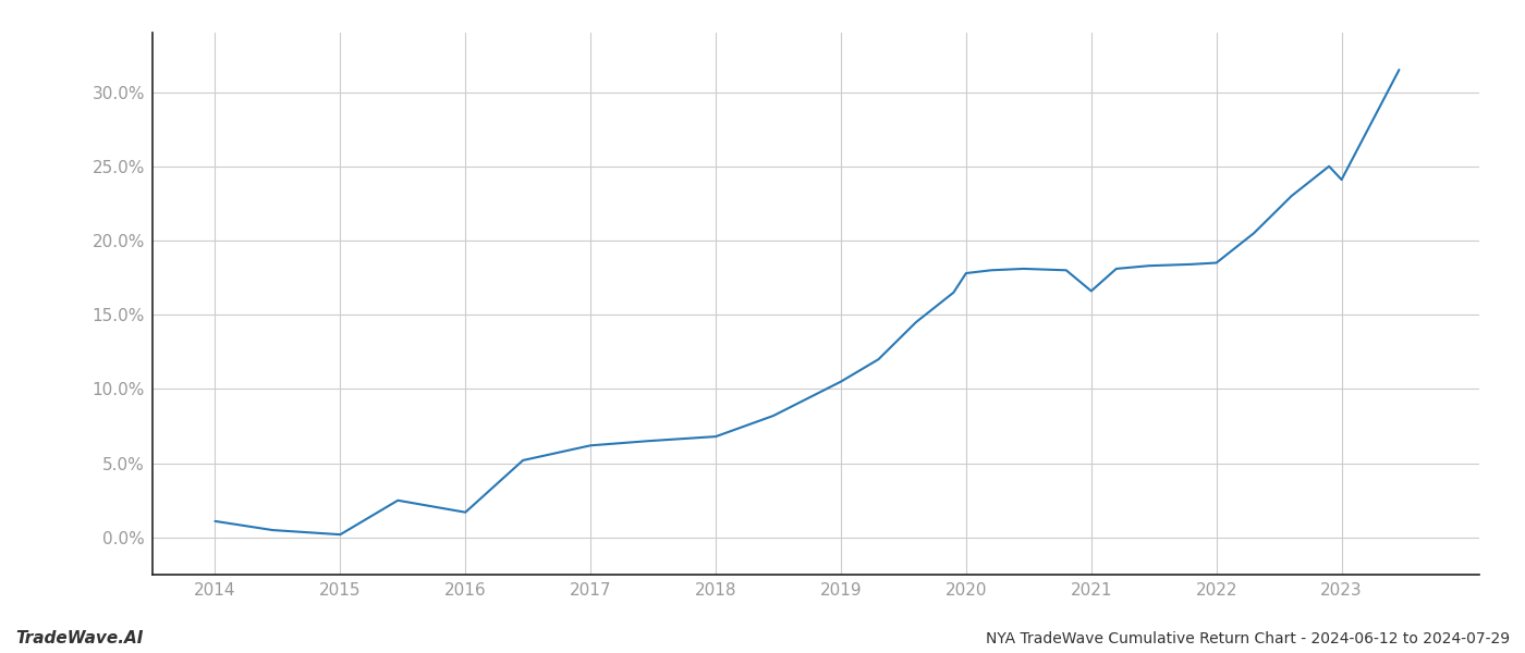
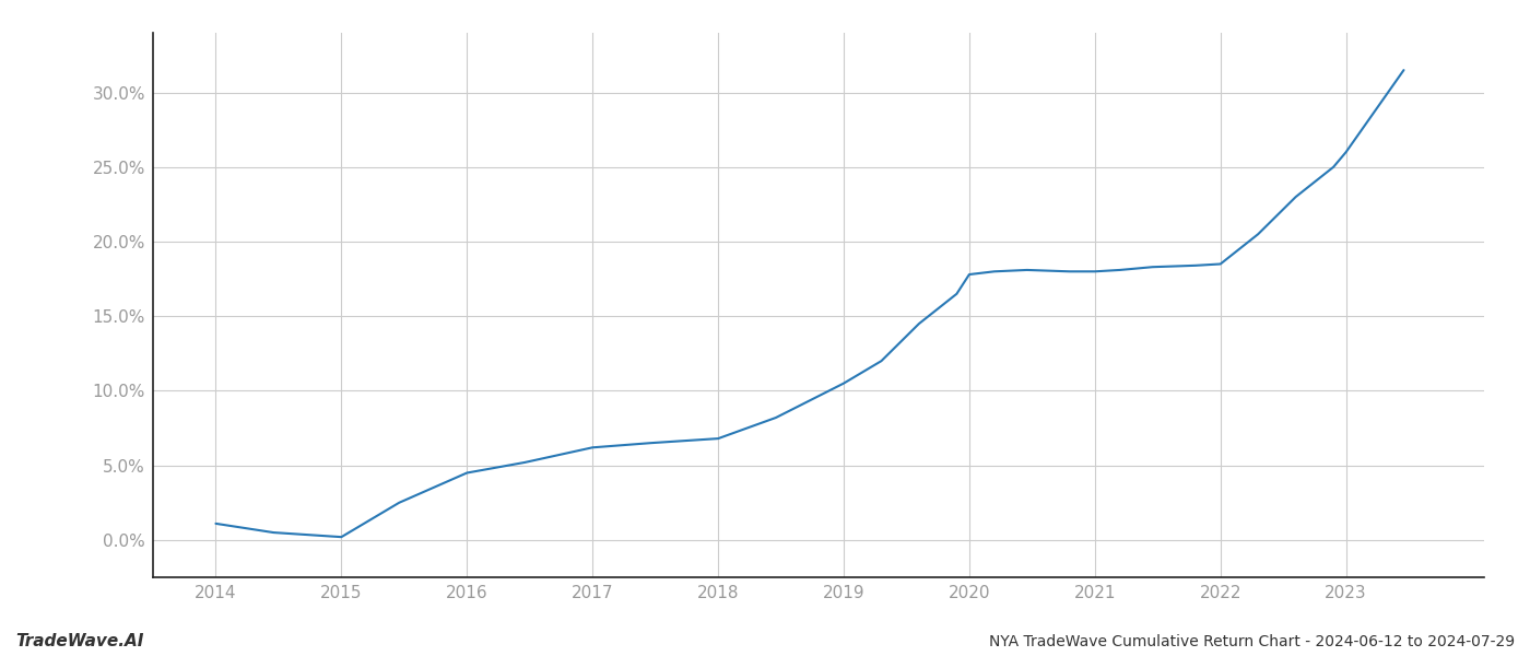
2016: 1.7% -> 4.5%
2021: 16.6% -> 18.0%
2023: 24.1% -> 26.0%
